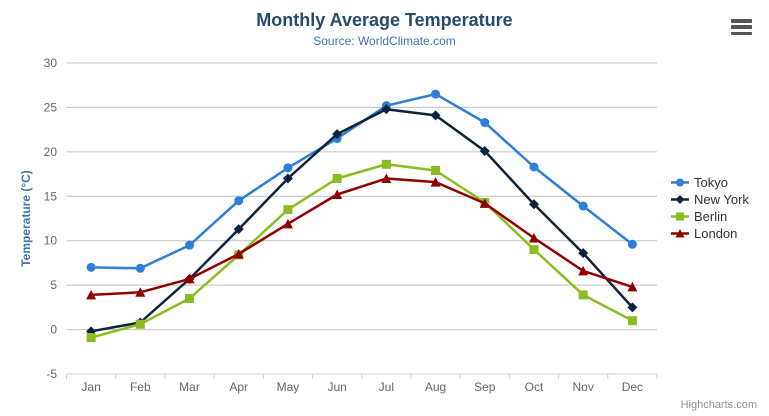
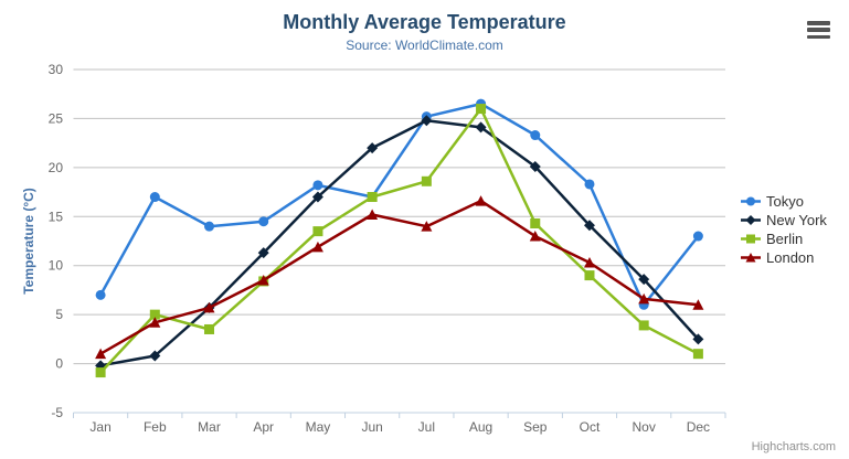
London/Jan: 4 -> 1
Tokyo/Feb: 7 -> 17
Berlin/Feb: 1 -> 5
Tokyo/Mar: 10 -> 14
Tokyo/Jun: 22 -> 17
London/Jul: 17 -> 14
Berlin/Aug: 18 -> 26
London/Sep: 14 -> 13
Tokyo/Nov: 14 -> 6
Tokyo/Dec: 10 -> 13
London/Dec: 5 -> 6
